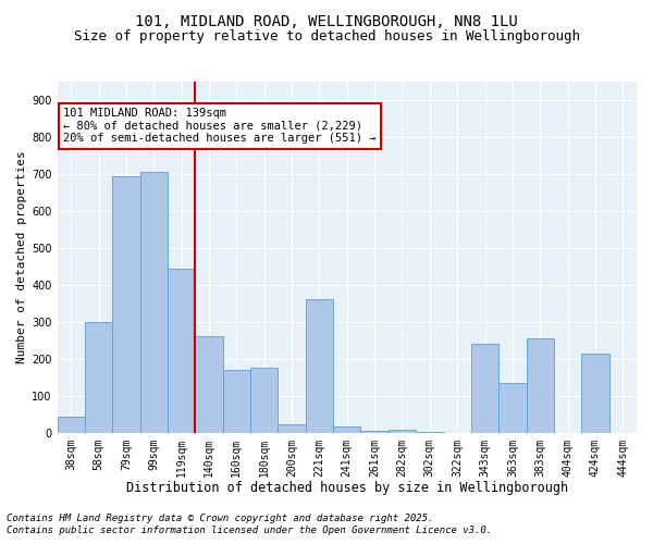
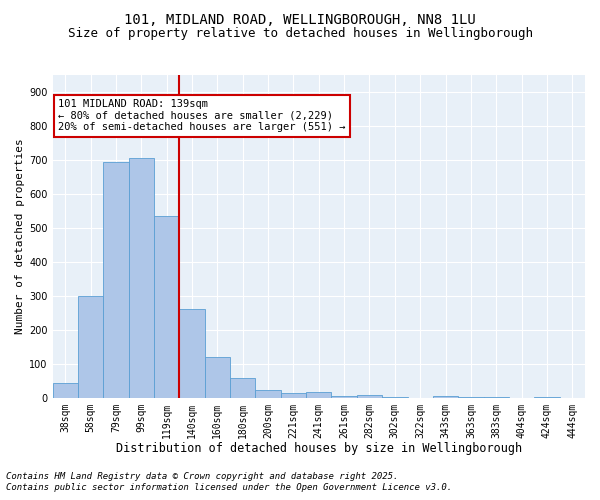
119sqm: 445 -> 535
160sqm: 170 -> 120
180sqm: 175 -> 58
221sqm: 360 -> 13
343sqm: 240 -> 5
363sqm: 135 -> 1
383sqm: 255 -> 1
424sqm: 215 -> 1
